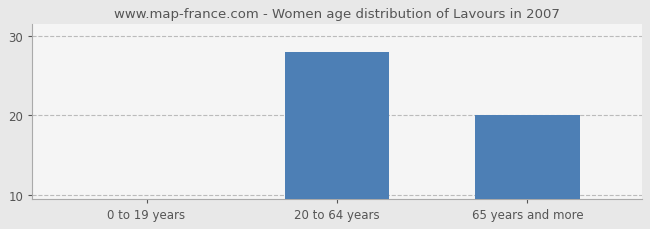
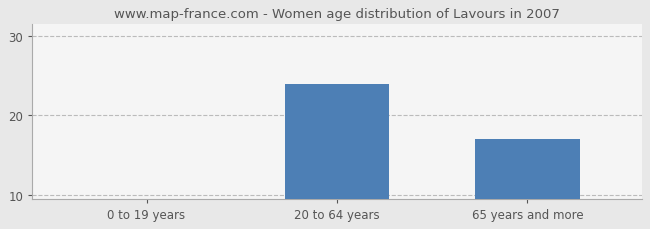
20 to 64 years: 28 -> 24
65 years and more: 20 -> 17
